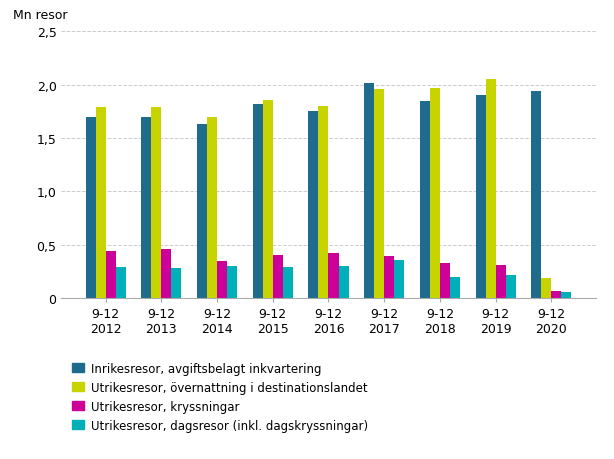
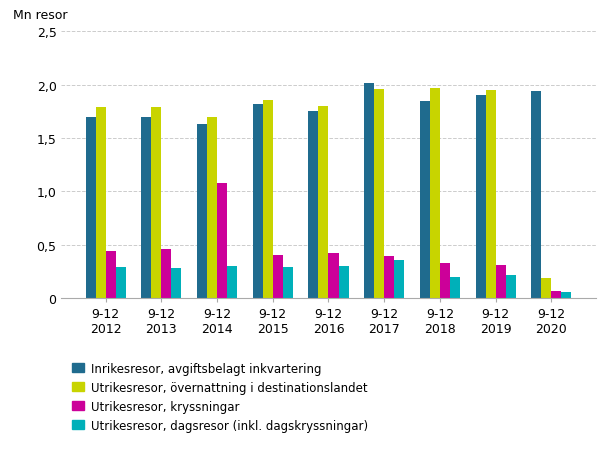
Utrikesresor, kryssningar/9-12 2014: 0,35 -> 1,08
Utrikesresor, övernattning i destinationslandet/9-12 2019: 2,05 -> 1,95
